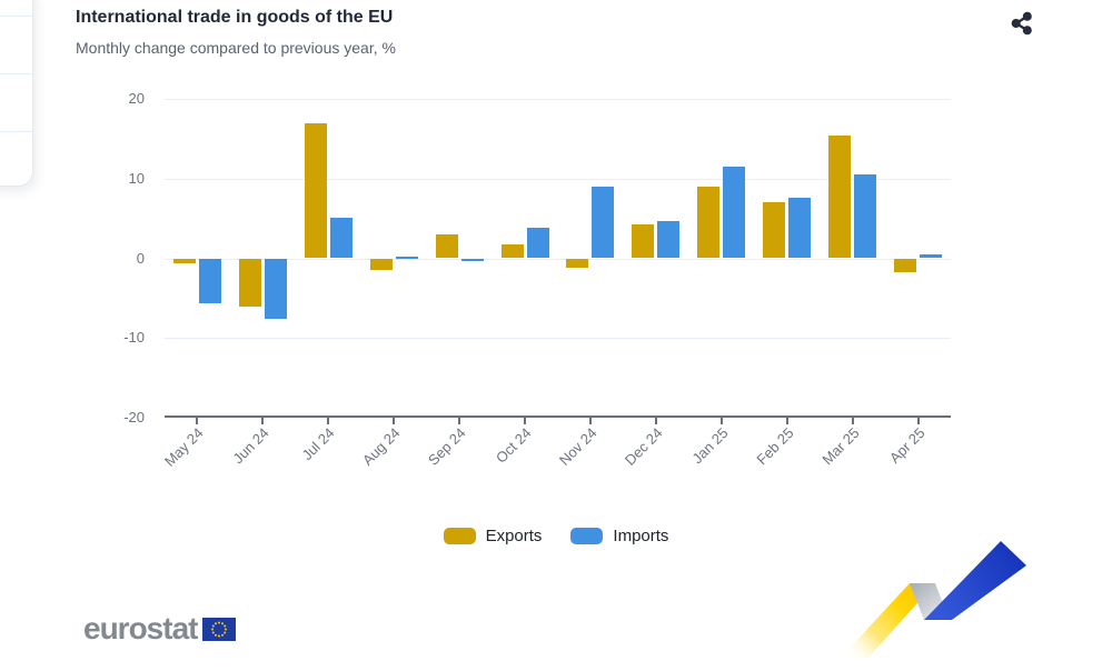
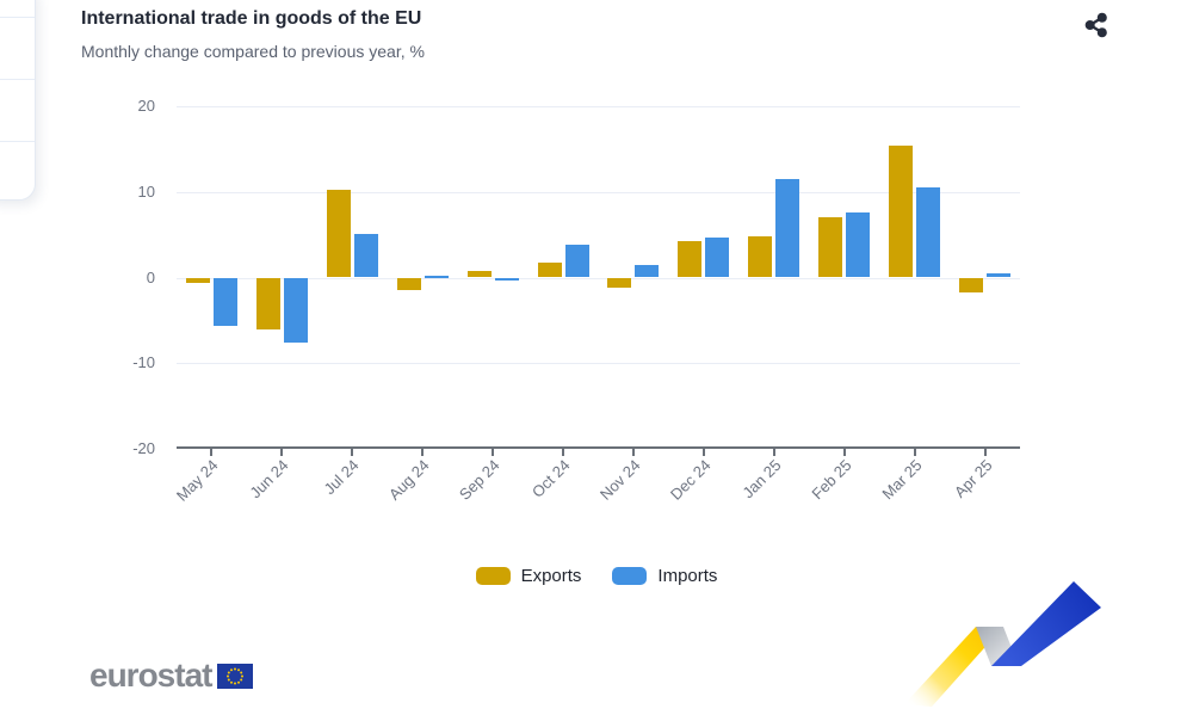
Exports/Jul 24: 17 -> 10
Exports/Sep 24: 3 -> 1
Imports/Nov 24: 9 -> 1
Exports/Jan 25: 9 -> 5
